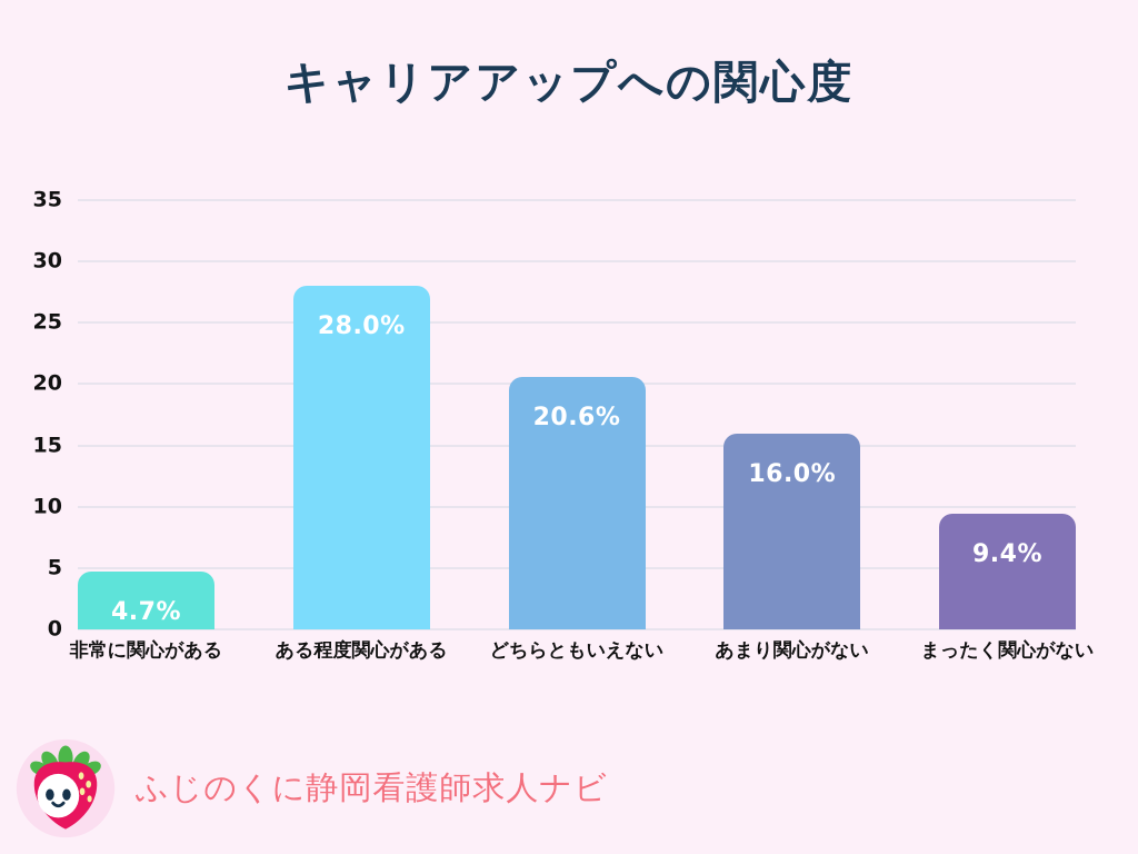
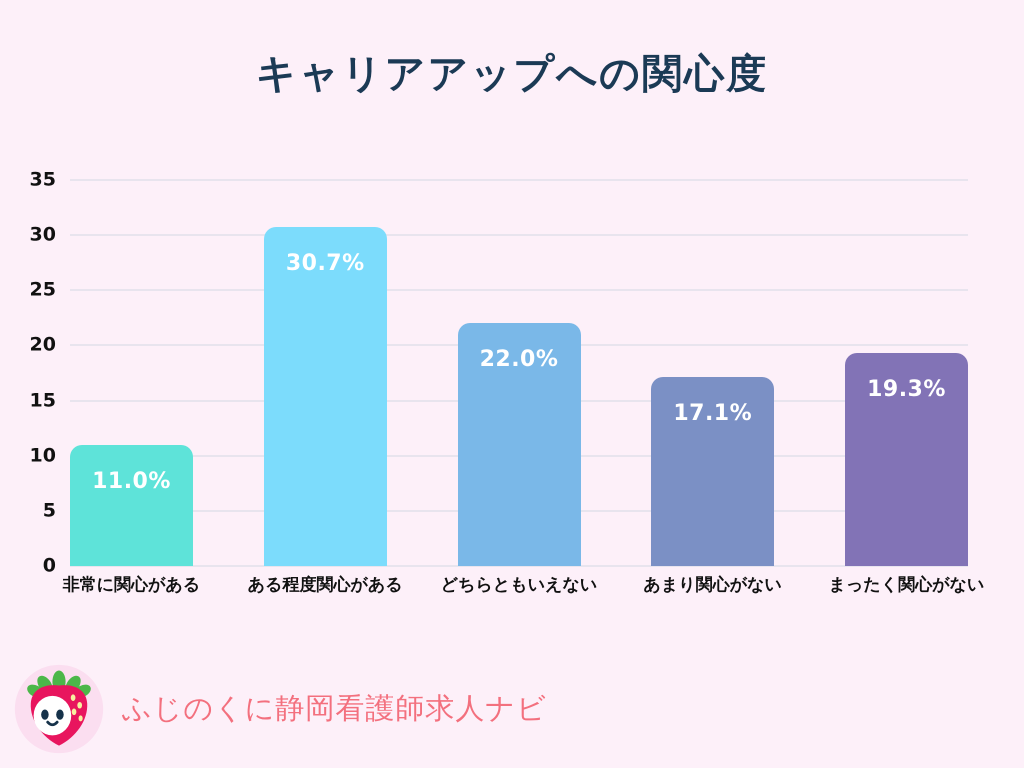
非常に関心がある: 4.7% -> 11.0%
ある程度関心がある: 28.0% -> 30.7%
どちらともいえない: 20.6% -> 22.0%
あまり関心がない: 16.0% -> 17.1%
まったく関心がない: 9.4% -> 19.3%
